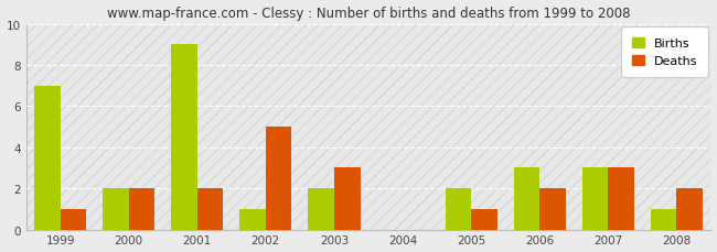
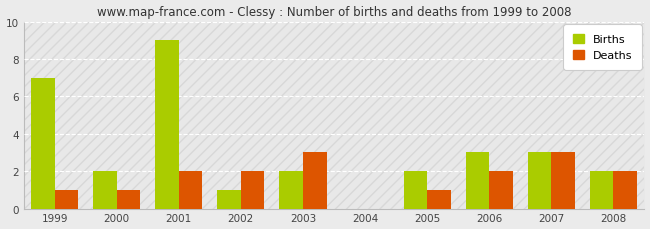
Deaths/2000: 2 -> 1
Deaths/2002: 5 -> 2
Births/2008: 1 -> 2
